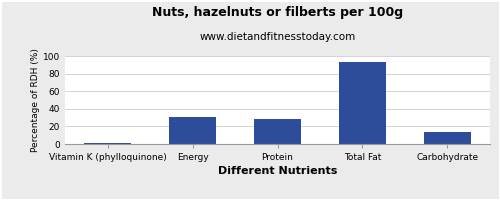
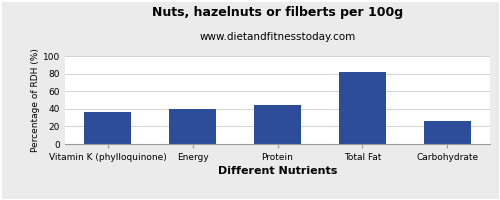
Vitamin K (phylloquinone): 1 -> 36
Energy: 31 -> 40
Protein: 28 -> 44
Total Fat: 93 -> 82
Carbohydrate: 14 -> 26
